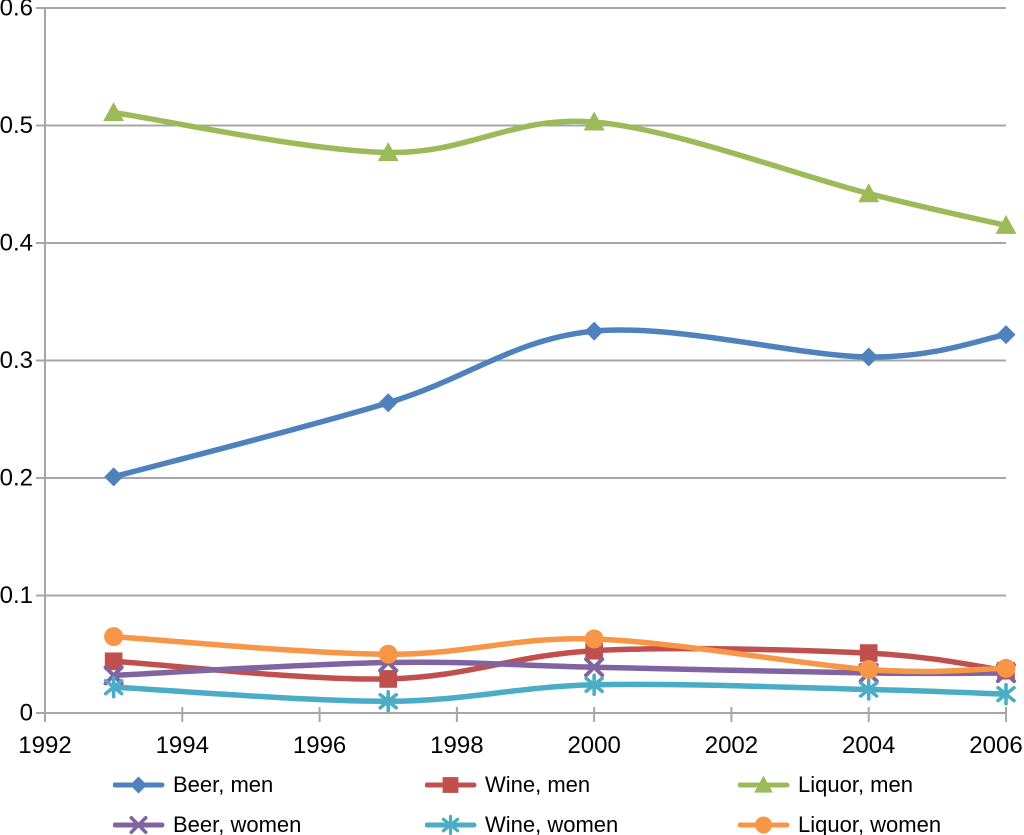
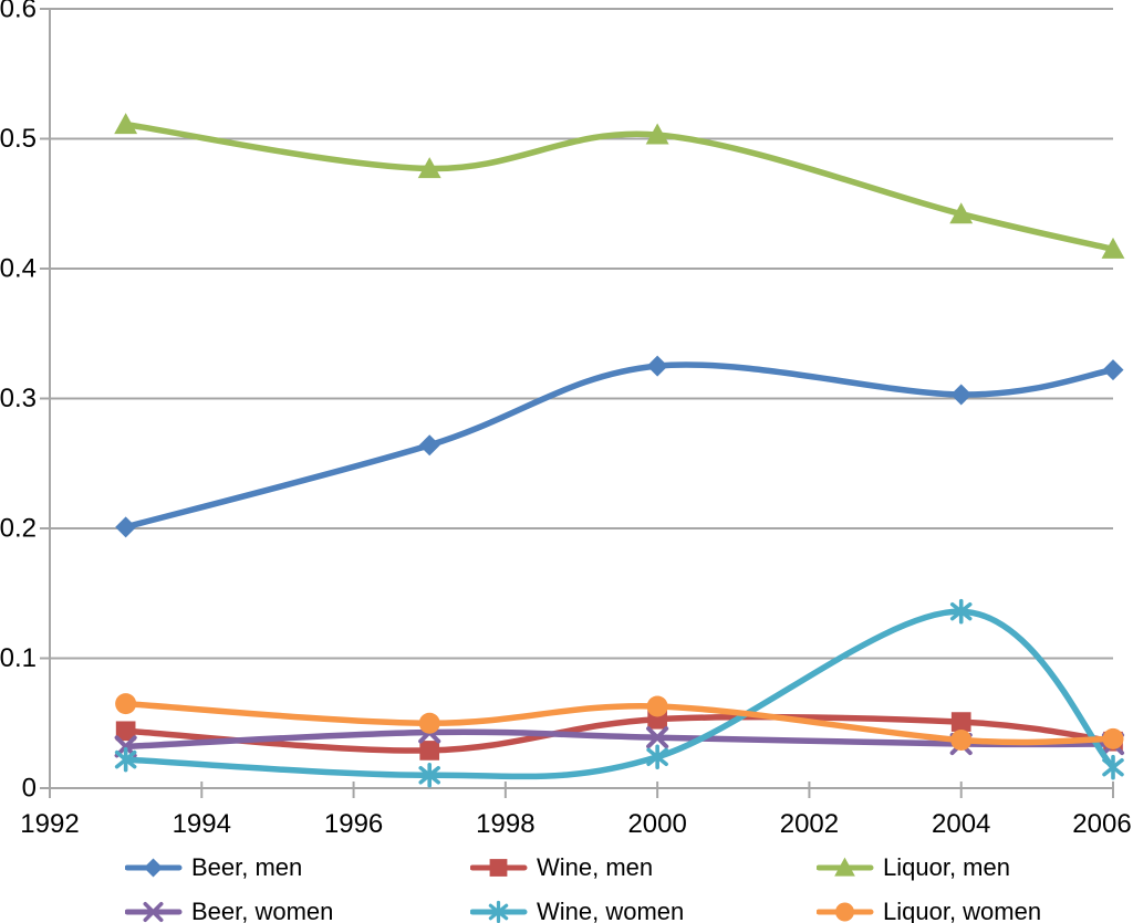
Wine, women/2004: 0.020 -> 0.136
